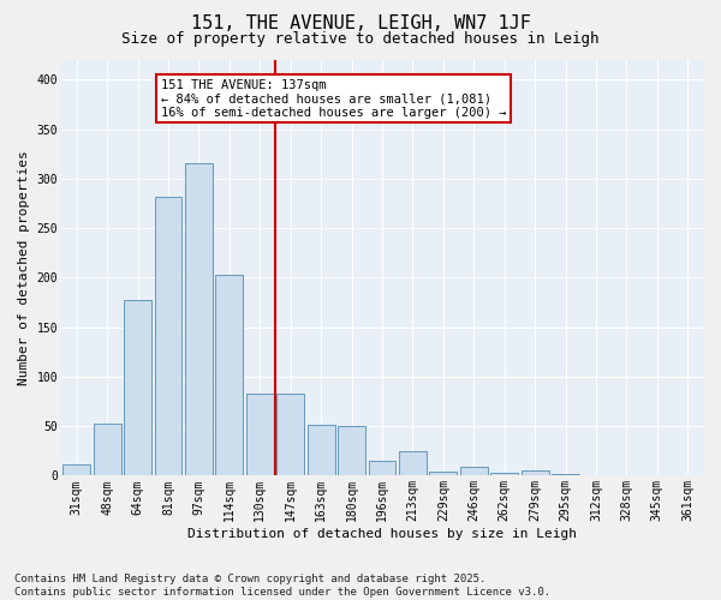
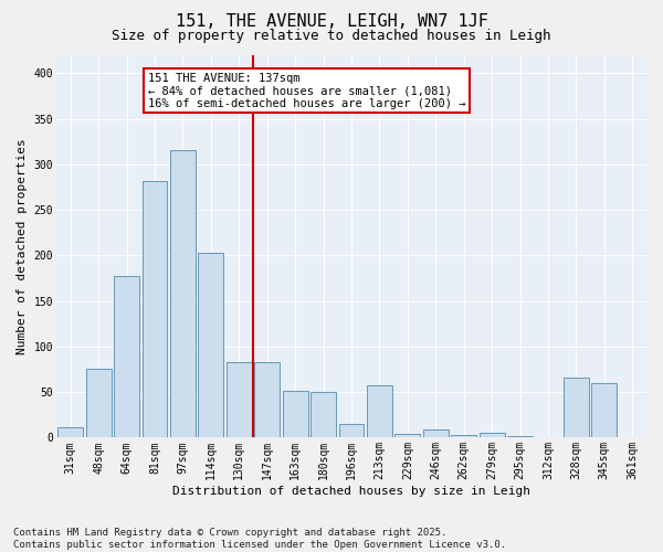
48sqm: 53 -> 76
213sqm: 25 -> 58
328sqm: 1 -> 66
345sqm: 1 -> 60
